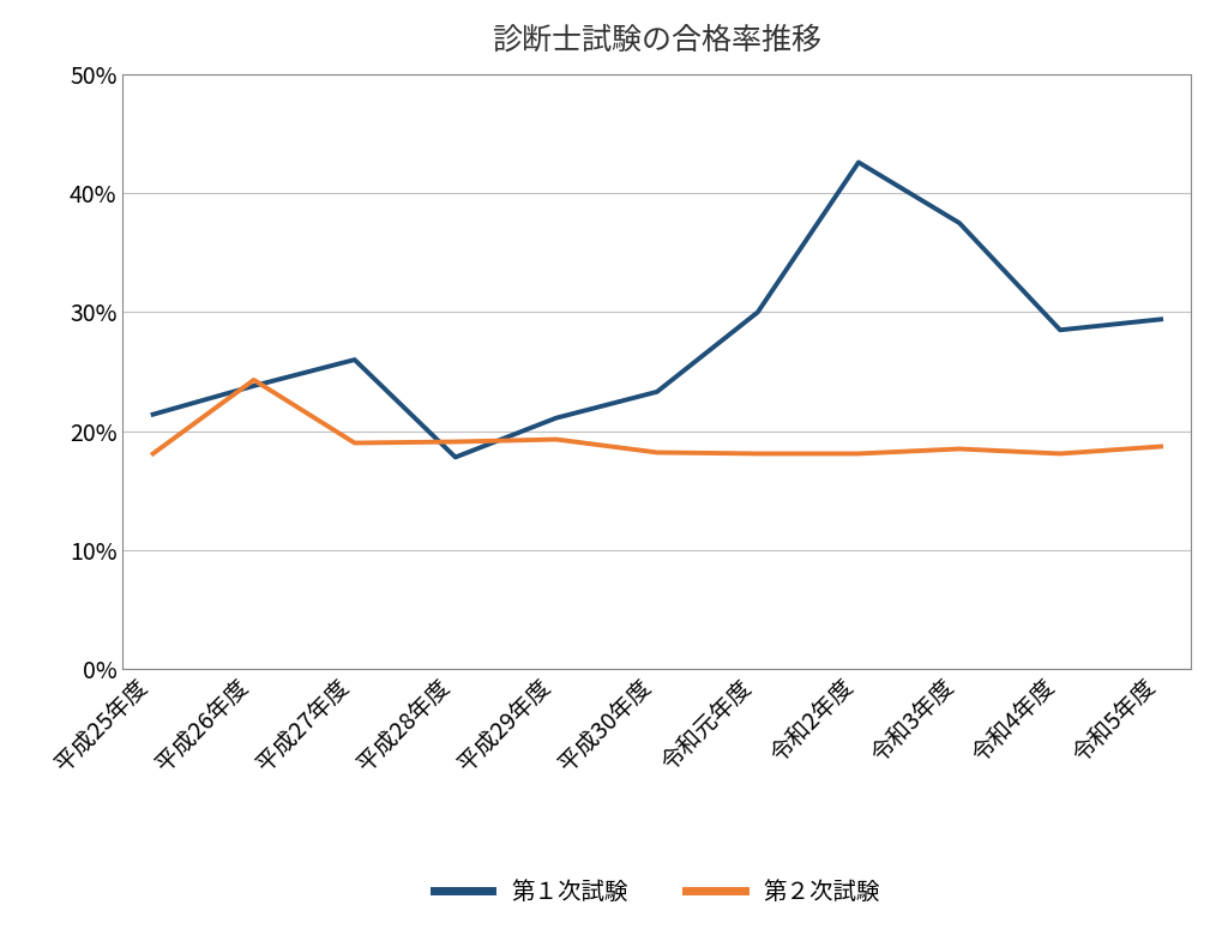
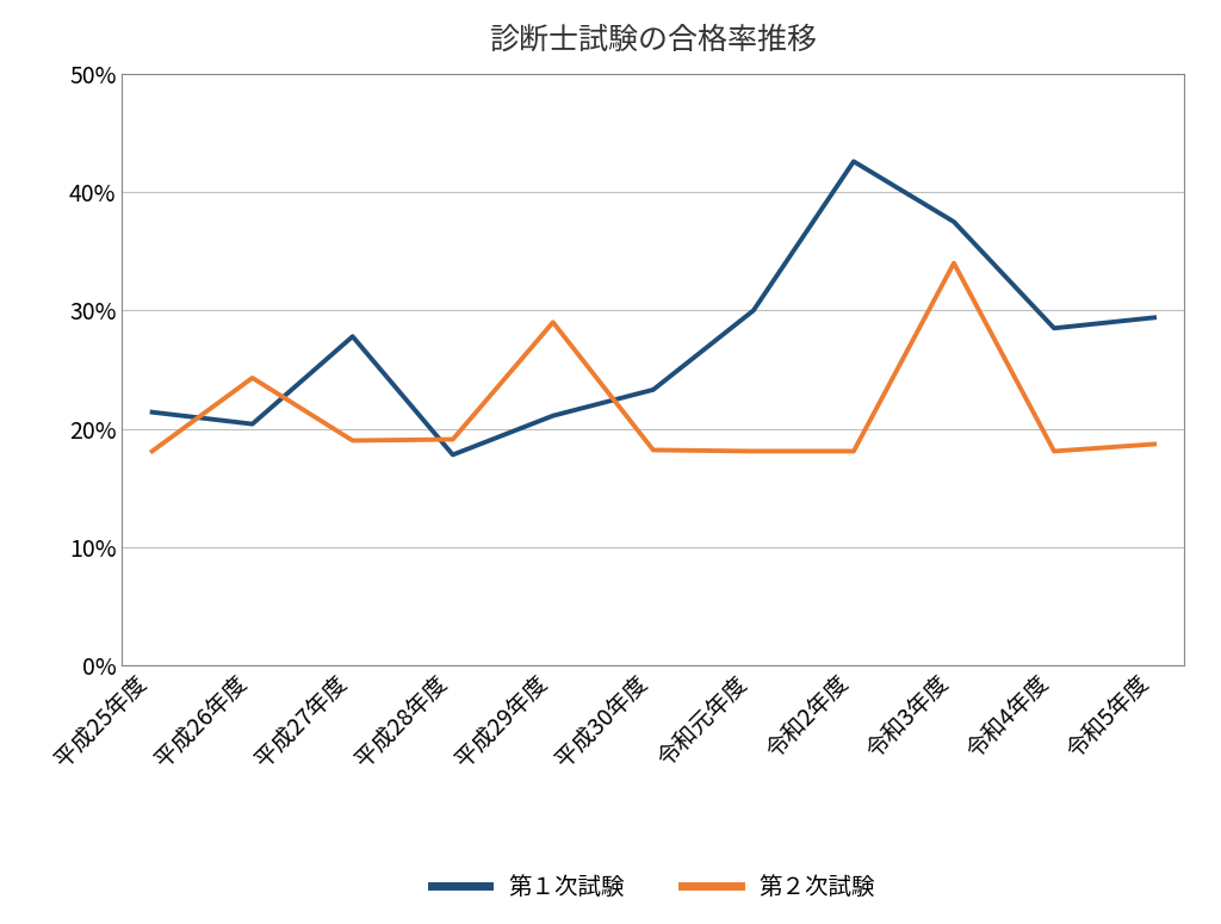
第１次試験/平成26年度: 23.8% -> 20.4%
第１次試験/平成27年度: 26.0% -> 27.8%
第２次試験/平成29年度: 19.3% -> 29.0%
第２次試験/令和3年度: 18.5% -> 34.0%
